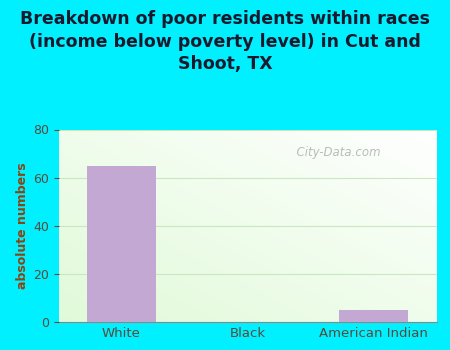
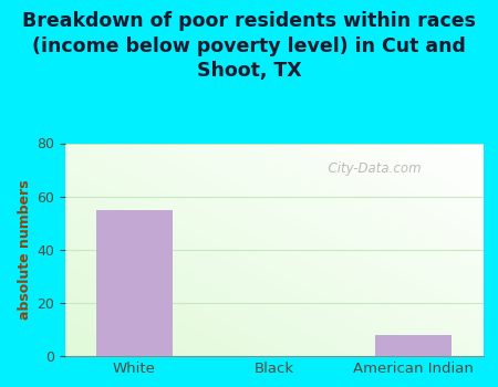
White: 65 -> 55
American Indian: 5 -> 8
